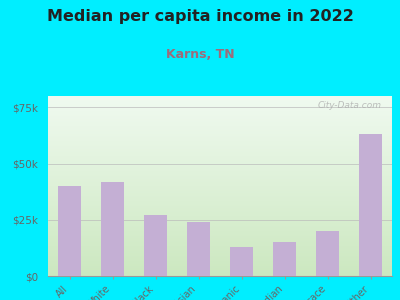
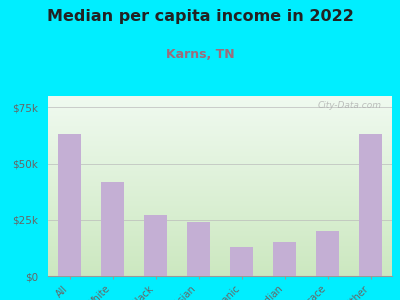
All: $40k -> $63k
